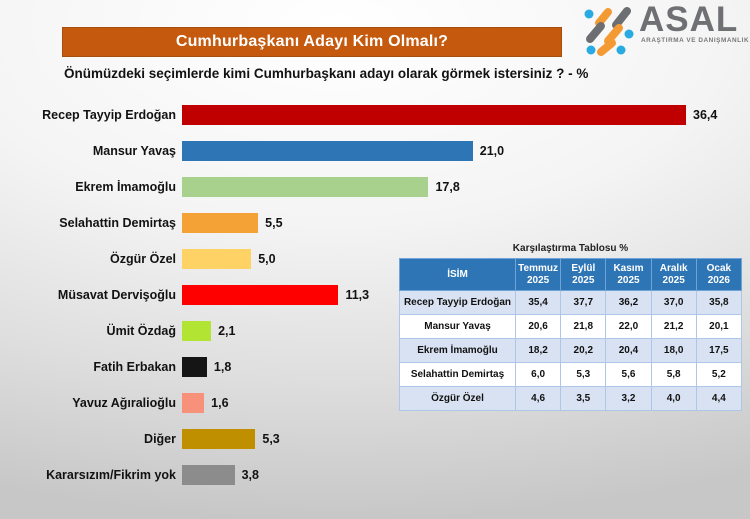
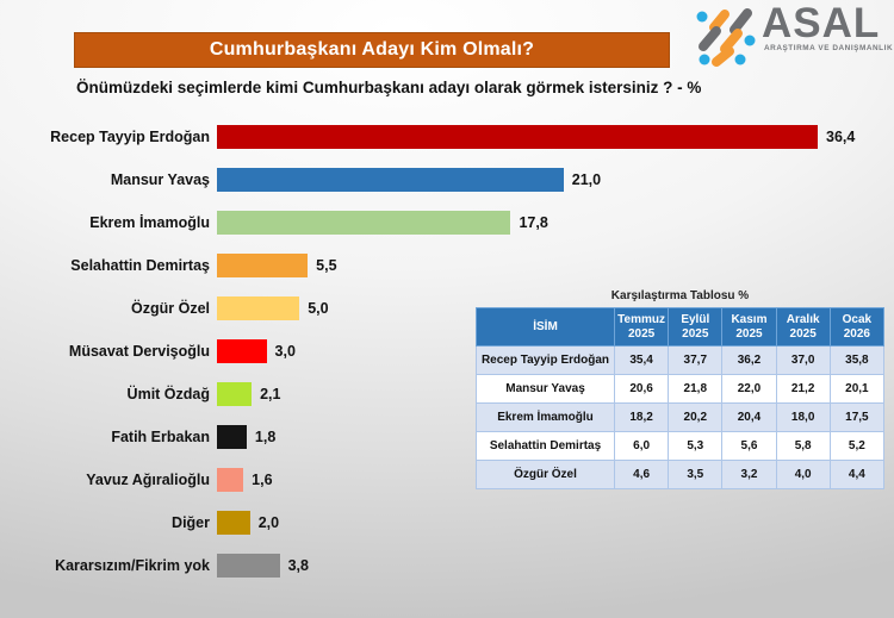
Müsavat Dervişoğlu: 11,3 -> 3,0
Diğer: 5,3 -> 2,0
